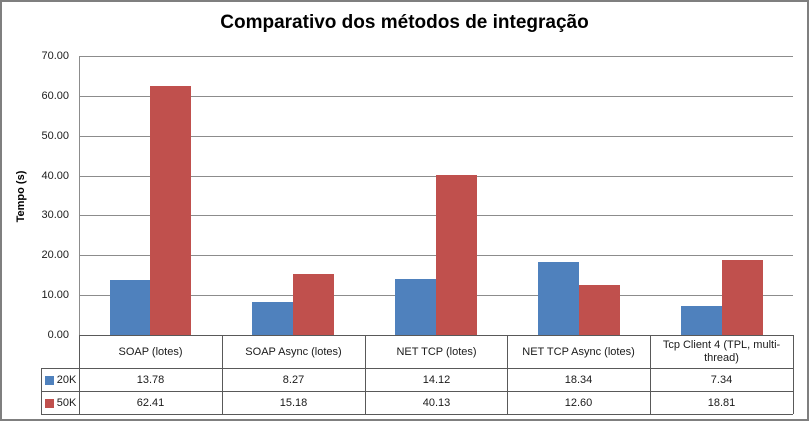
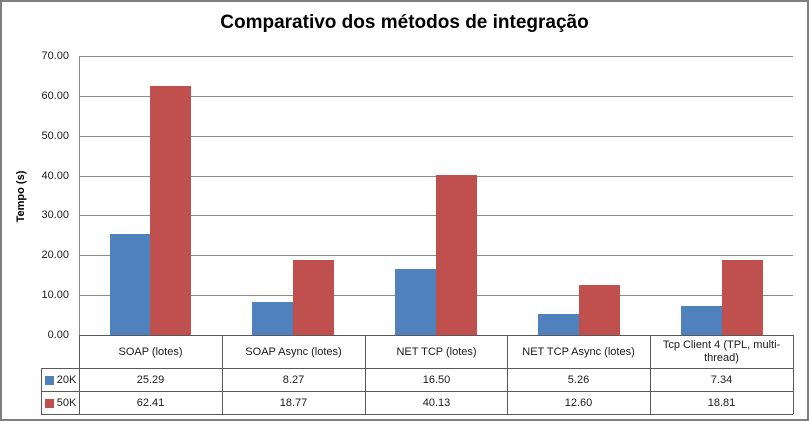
20K/SOAP (lotes): 13.78 -> 25.29
50K/SOAP Async (lotes): 15.18 -> 18.77
20K/NET TCP (lotes): 14.12 -> 16.50
20K/NET TCP Async (lotes): 18.34 -> 5.26
